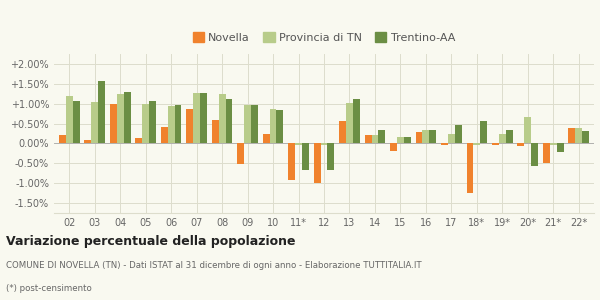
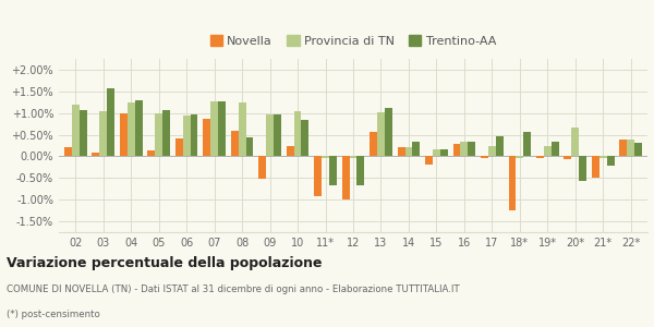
Trentino-AA/08: 1.12% -> 0.45%
Provincia di TN/10: 0.87% -> 1.05%
